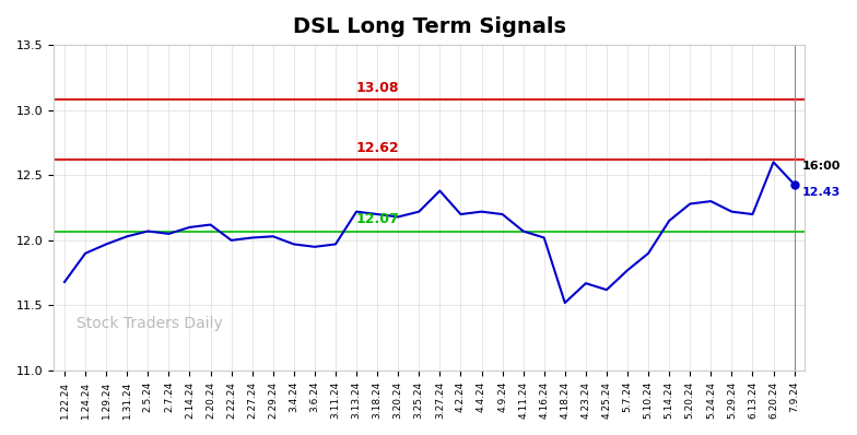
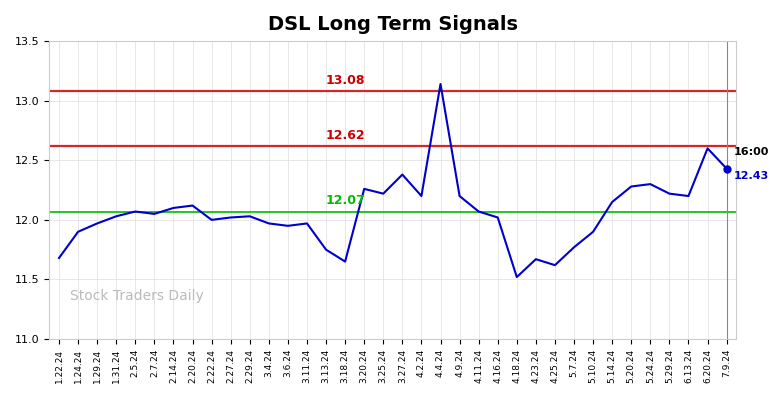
3.13.24: 12.22 -> 11.75
3.18.24: 12.20 -> 11.65
3.20.24: 12.18 -> 12.26
4.4.24: 12.22 -> 13.14
